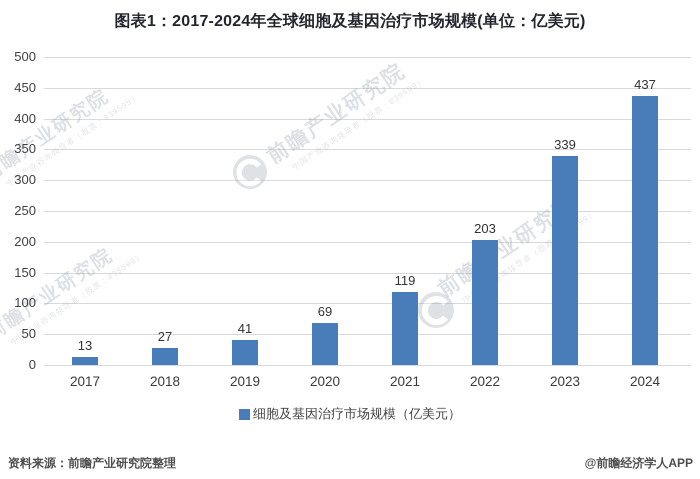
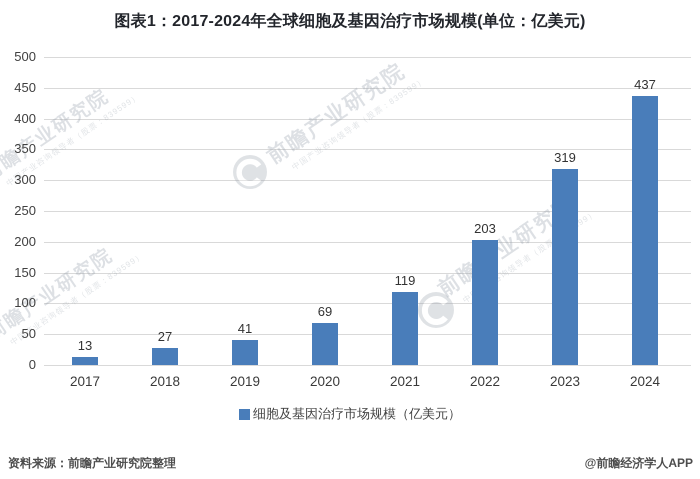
2023: 339 -> 319
